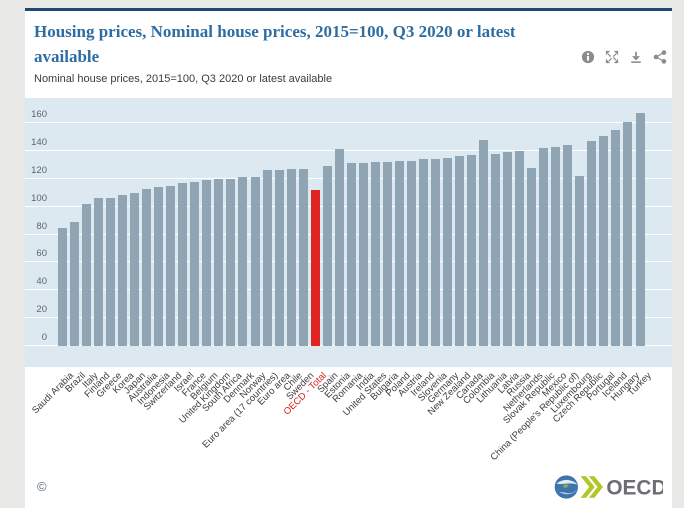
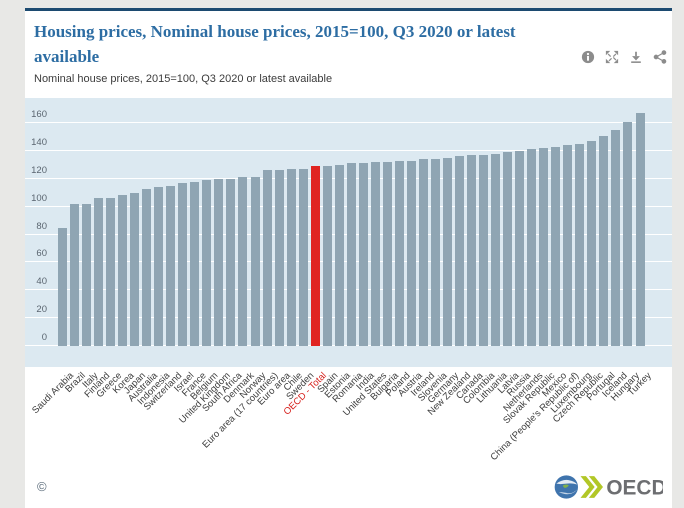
Brazil: 89 -> 102
OECD - Total: 112 -> 129
Estonia: 141 -> 130
Colombia: 148 -> 137
Netherlands: 128 -> 141
Luxembourg: 122 -> 145
